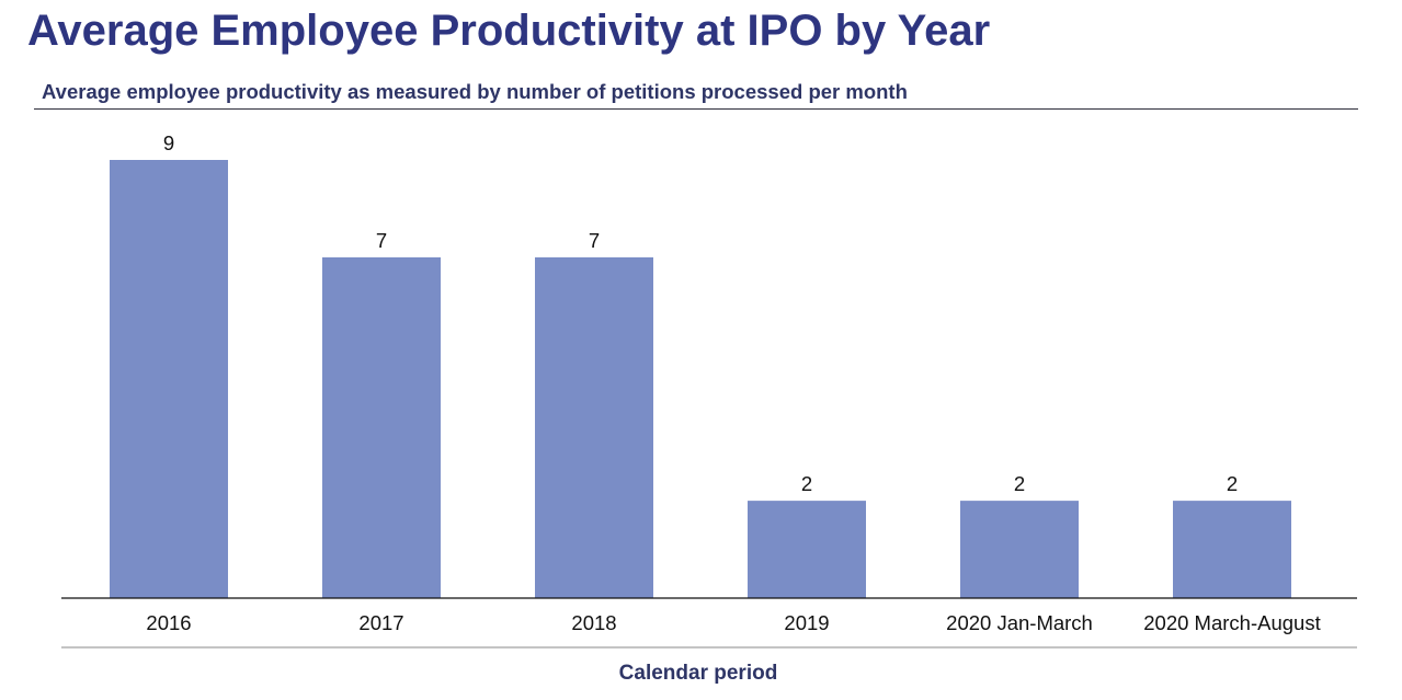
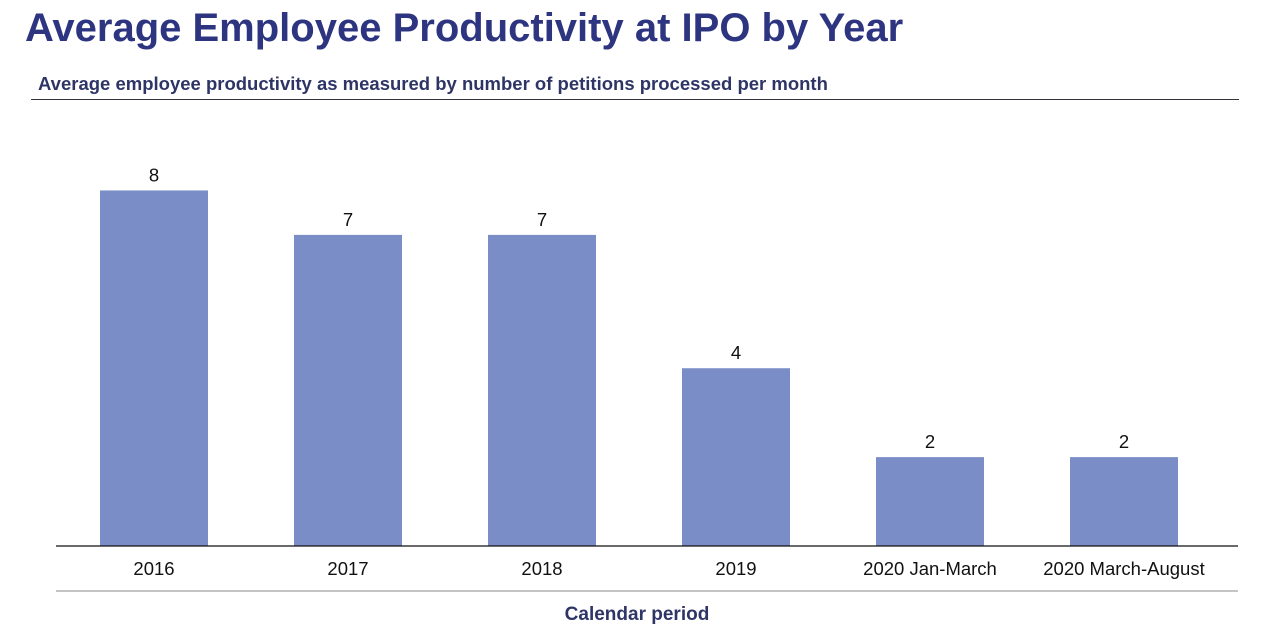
2016: 9 -> 8
2019: 2 -> 4
